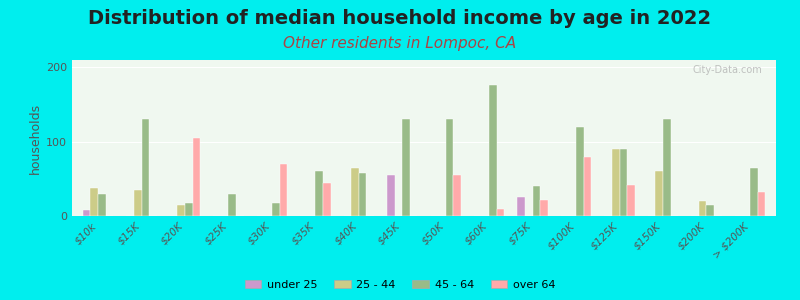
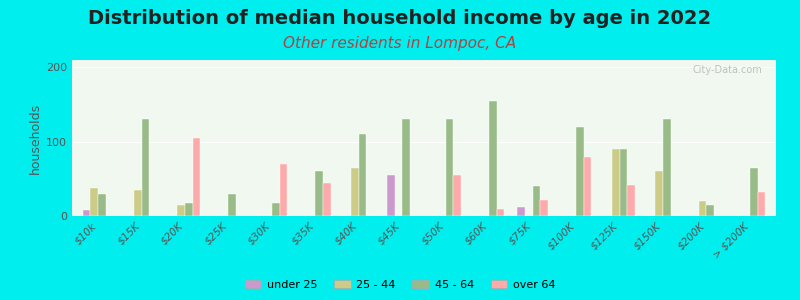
45 - 64/$40K: 58 -> 110
45 - 64/$60K: 176 -> 155
under 25/$75K: 26 -> 12
